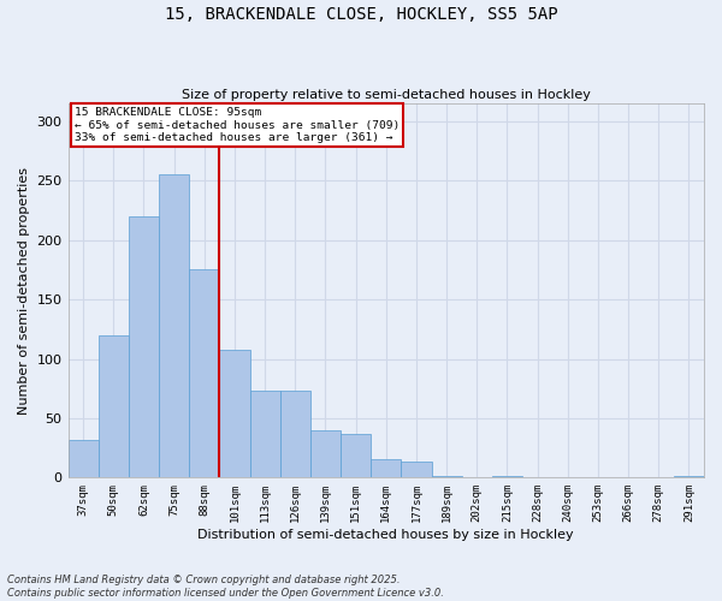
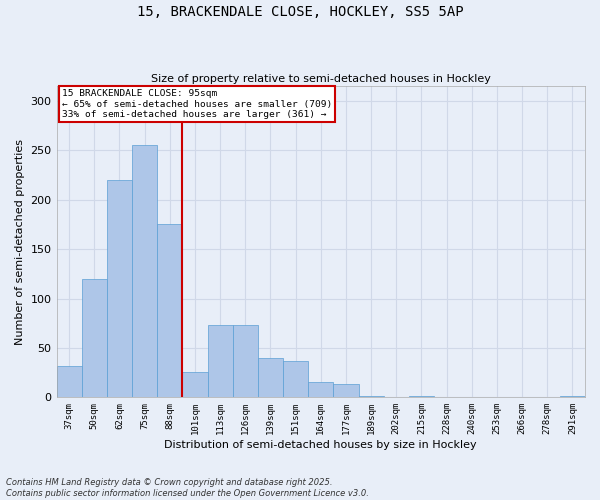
101sqm: 108 -> 26
